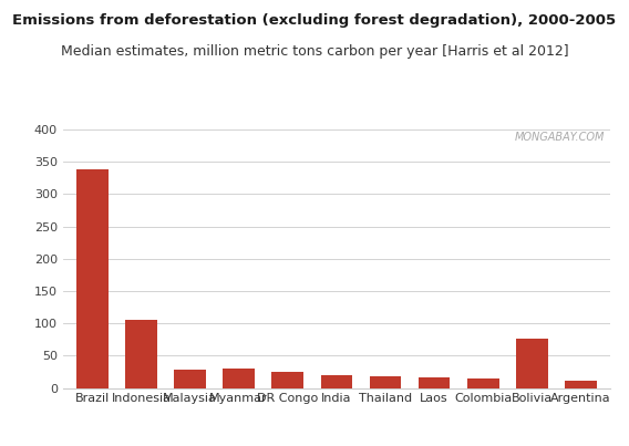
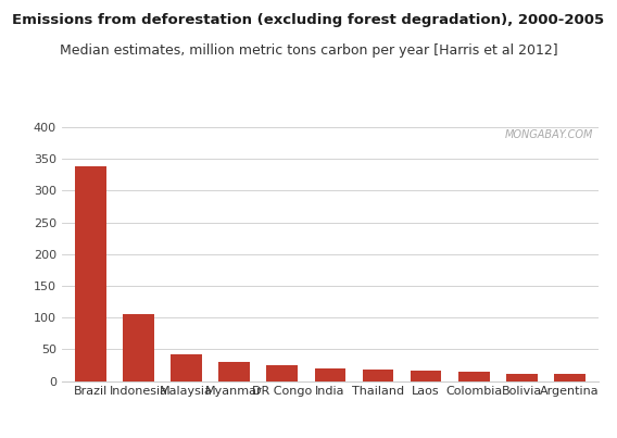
Malaysia: 28 -> 42
Bolivia: 76 -> 12
